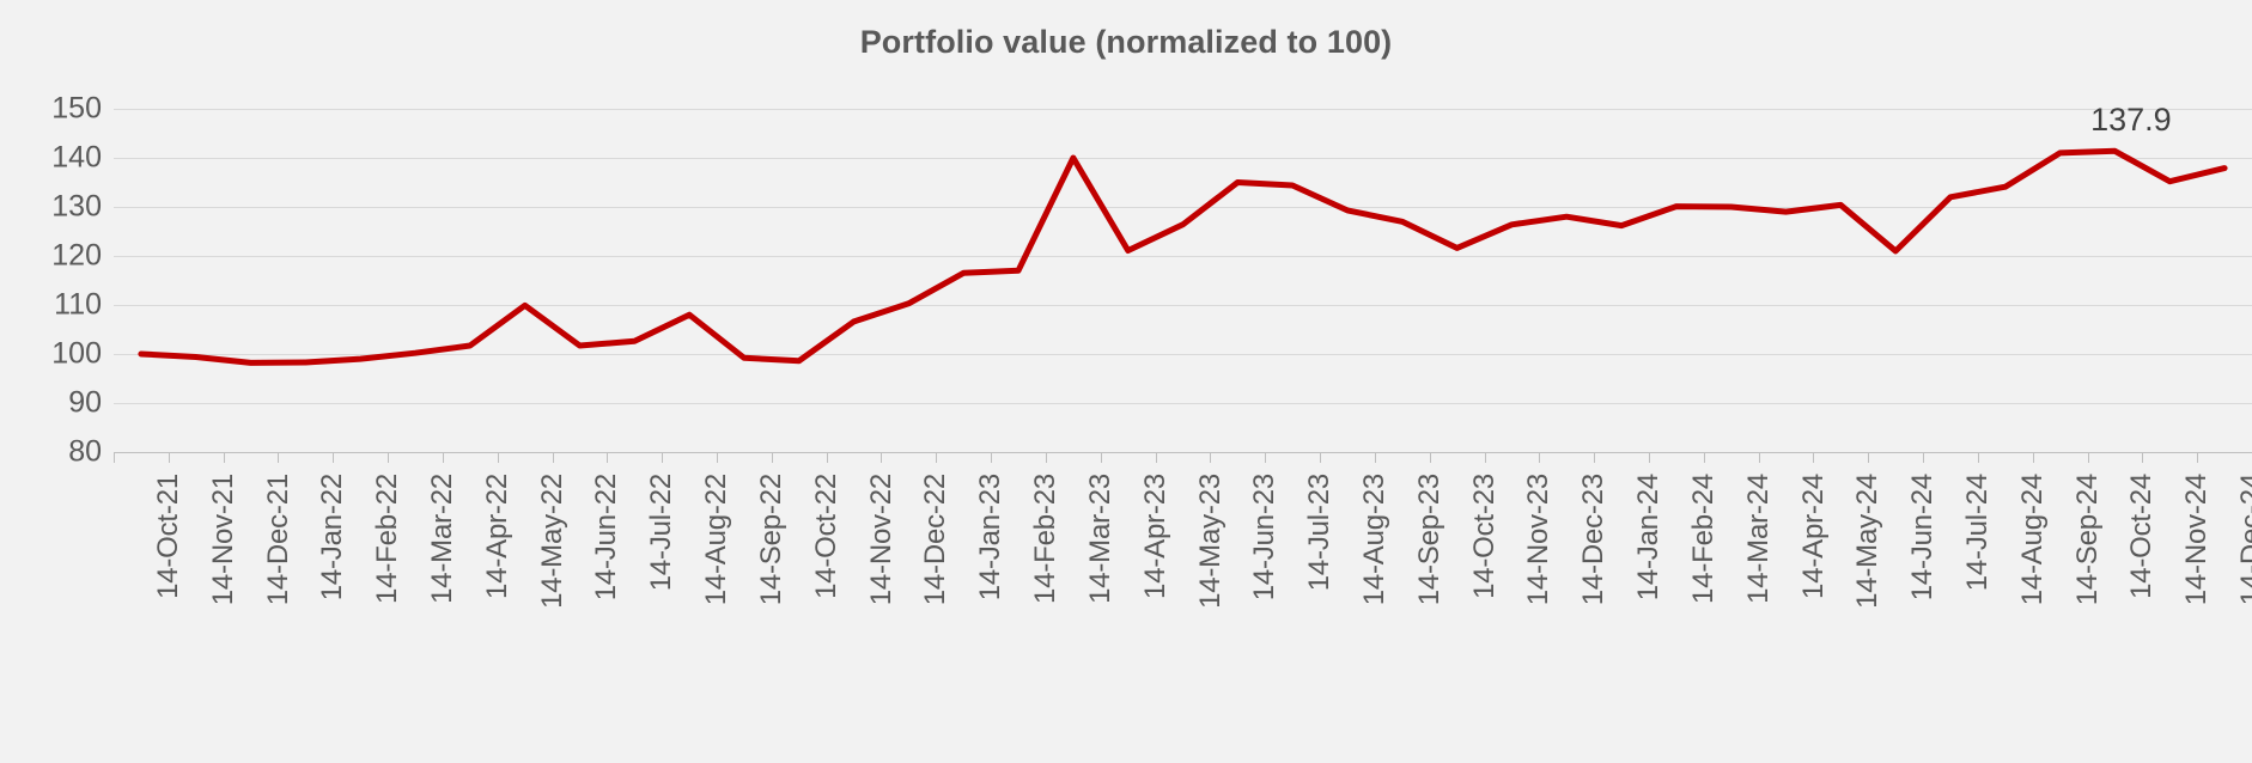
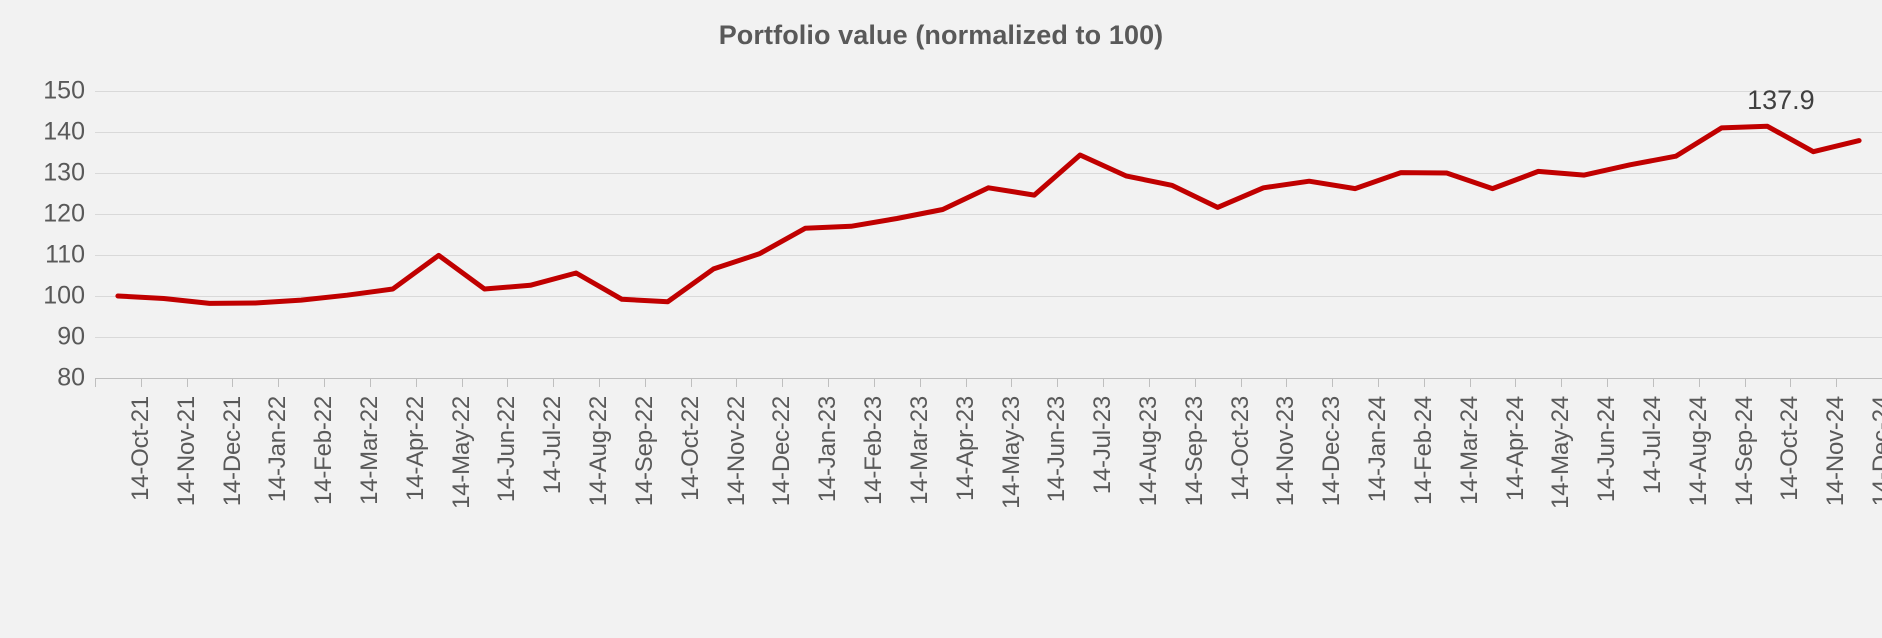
14-Aug-22: 108 -> 106
14-Mar-23: 140 -> 119
14-Jun-23: 135 -> 125
14-Apr-24: 129 -> 126
14-Jun-24: 121 -> 130
